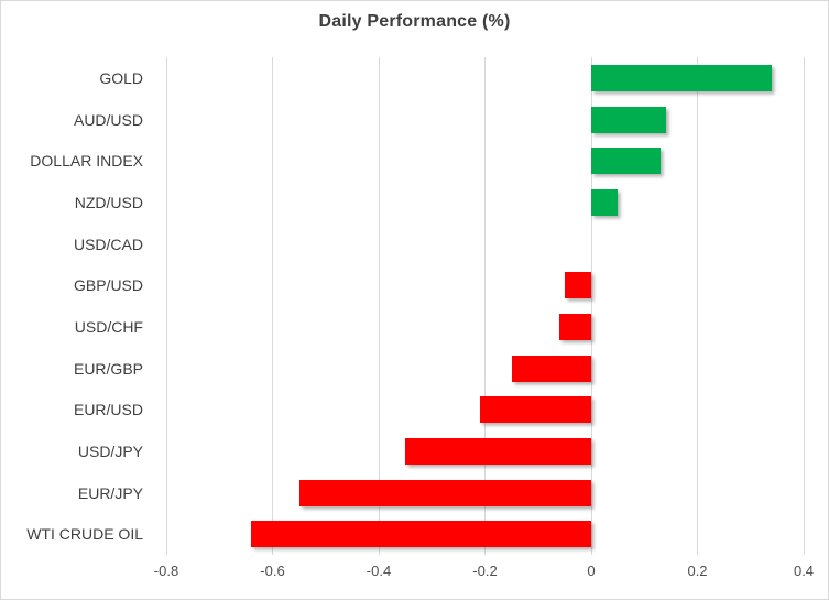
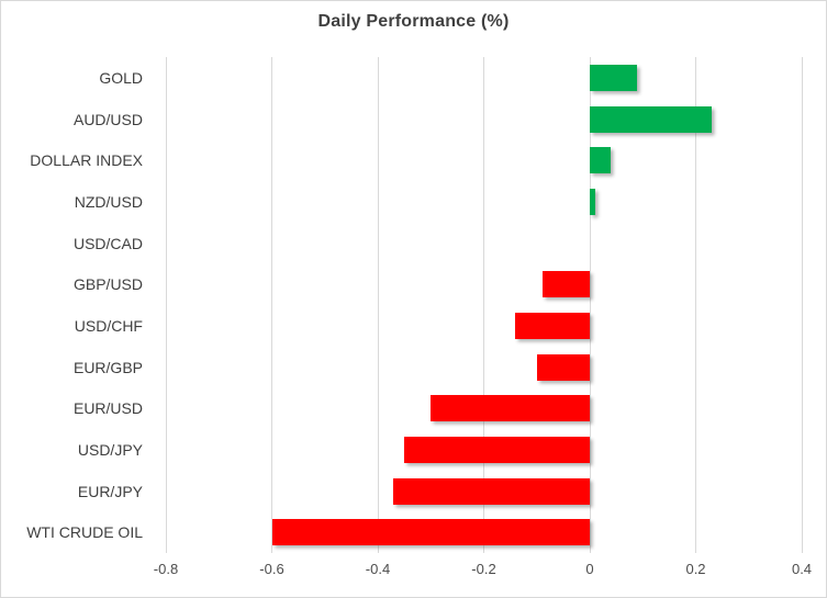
GOLD: 0.34 -> 0.09
AUD/USD: 0.14 -> 0.23
DOLLAR INDEX: 0.13 -> 0.04
NZD/USD: 0.05 -> 0.01
GBP/USD: -0.05 -> -0.09
USD/CHF: -0.06 -> -0.14
EUR/GBP: -0.15 -> -0.10
EUR/USD: -0.21 -> -0.30
EUR/JPY: -0.55 -> -0.37
WTI CRUDE OIL: -0.64 -> -0.60
